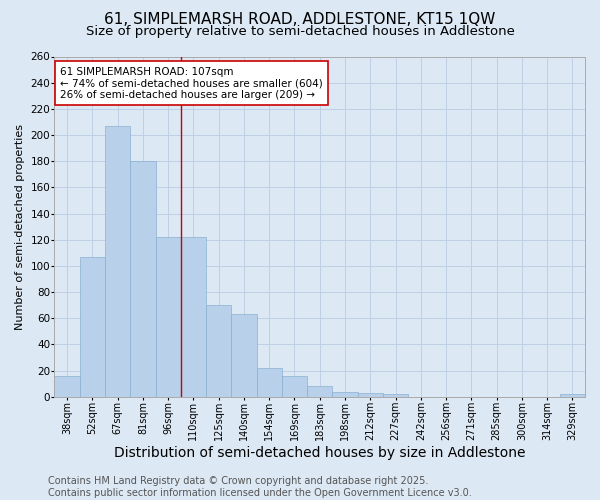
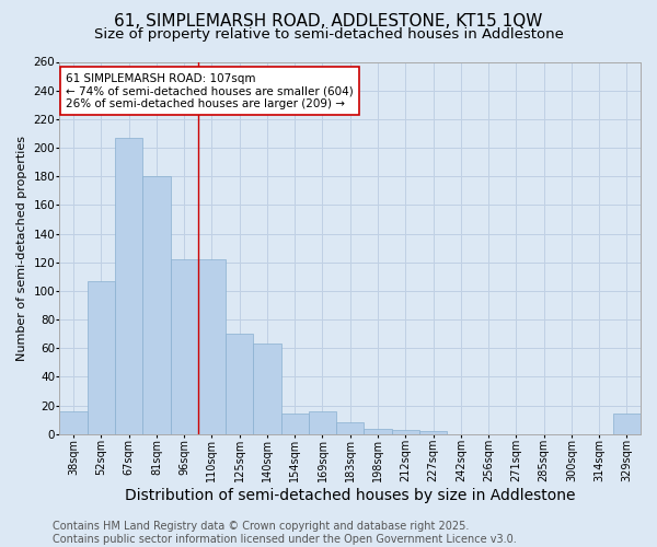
154sqm: 22 -> 14
329sqm: 2 -> 14
